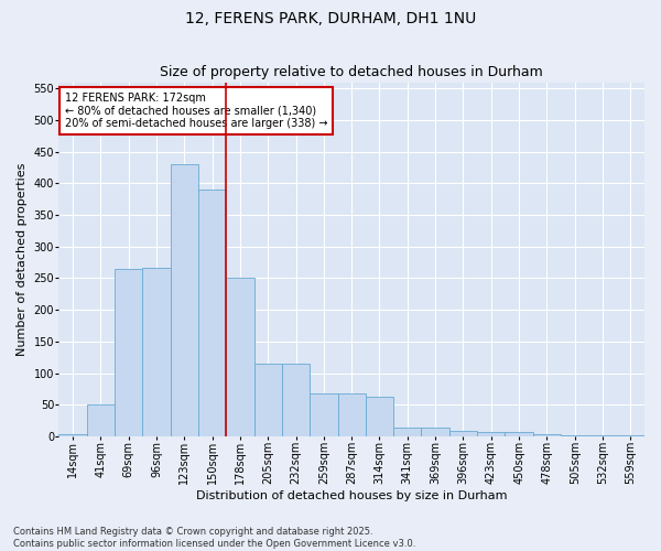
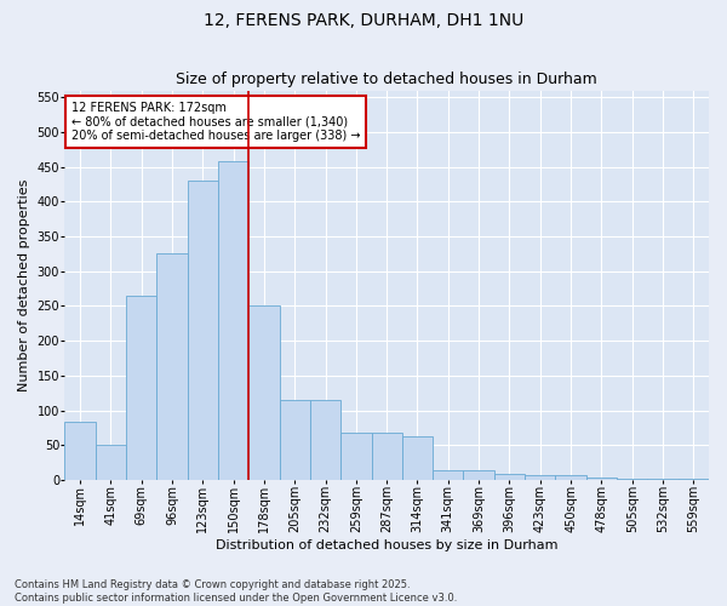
14sqm: 3 -> 84
96sqm: 267 -> 326
150sqm: 390 -> 458
